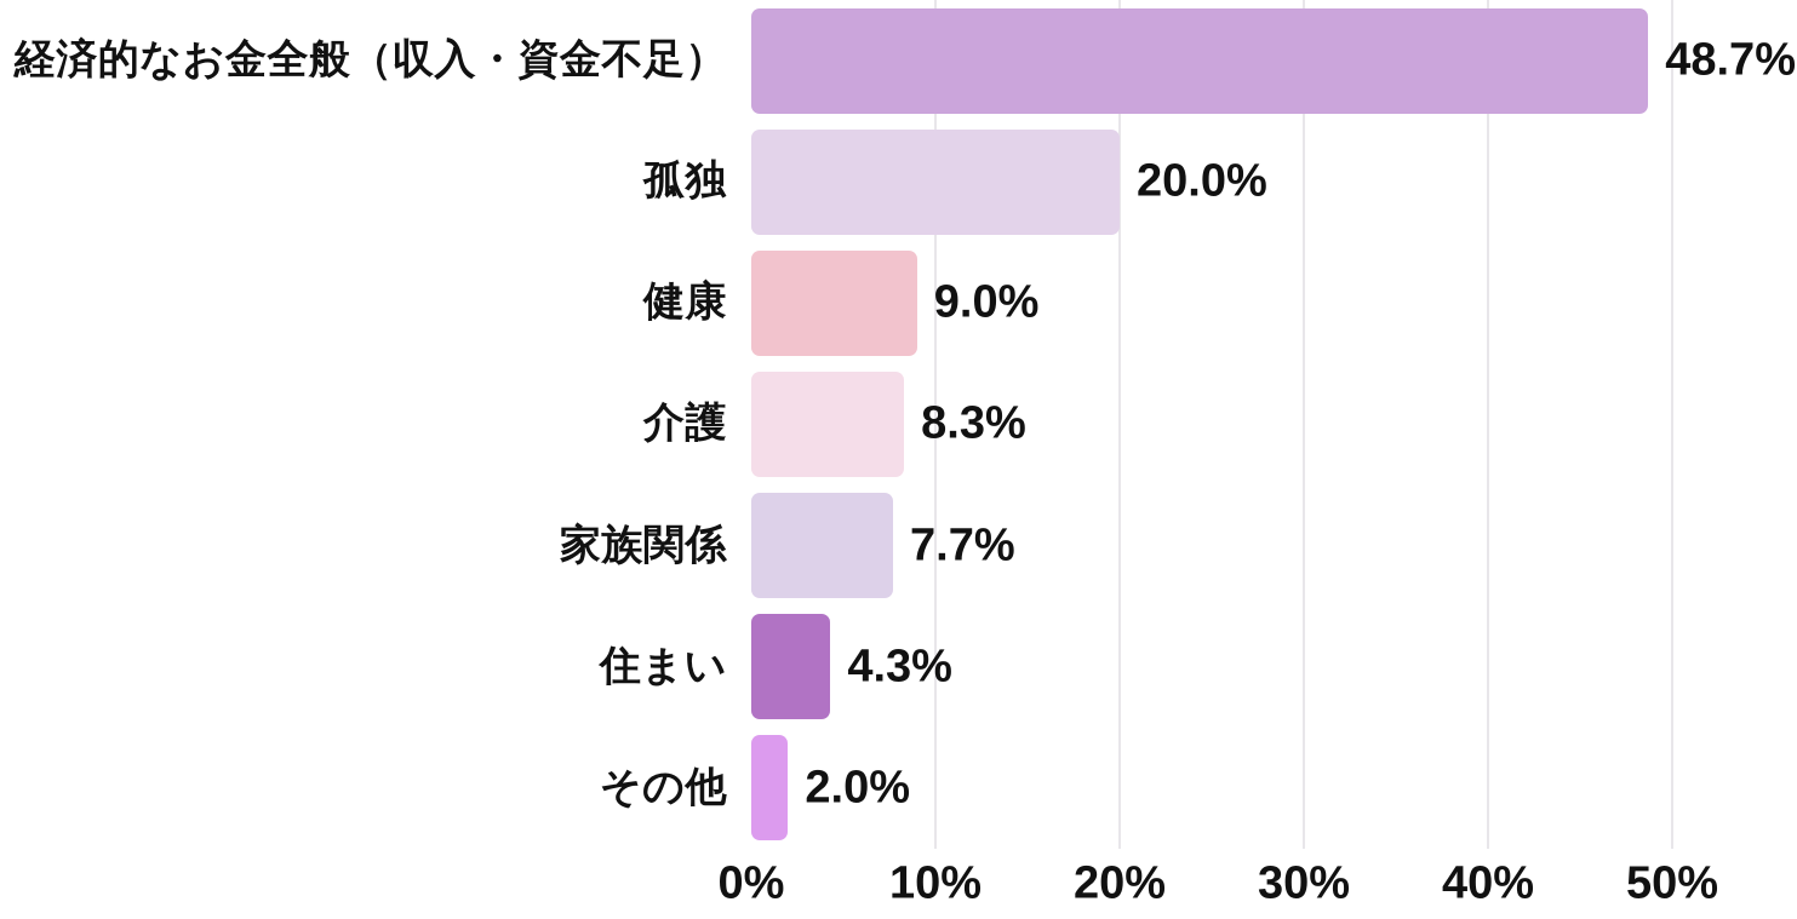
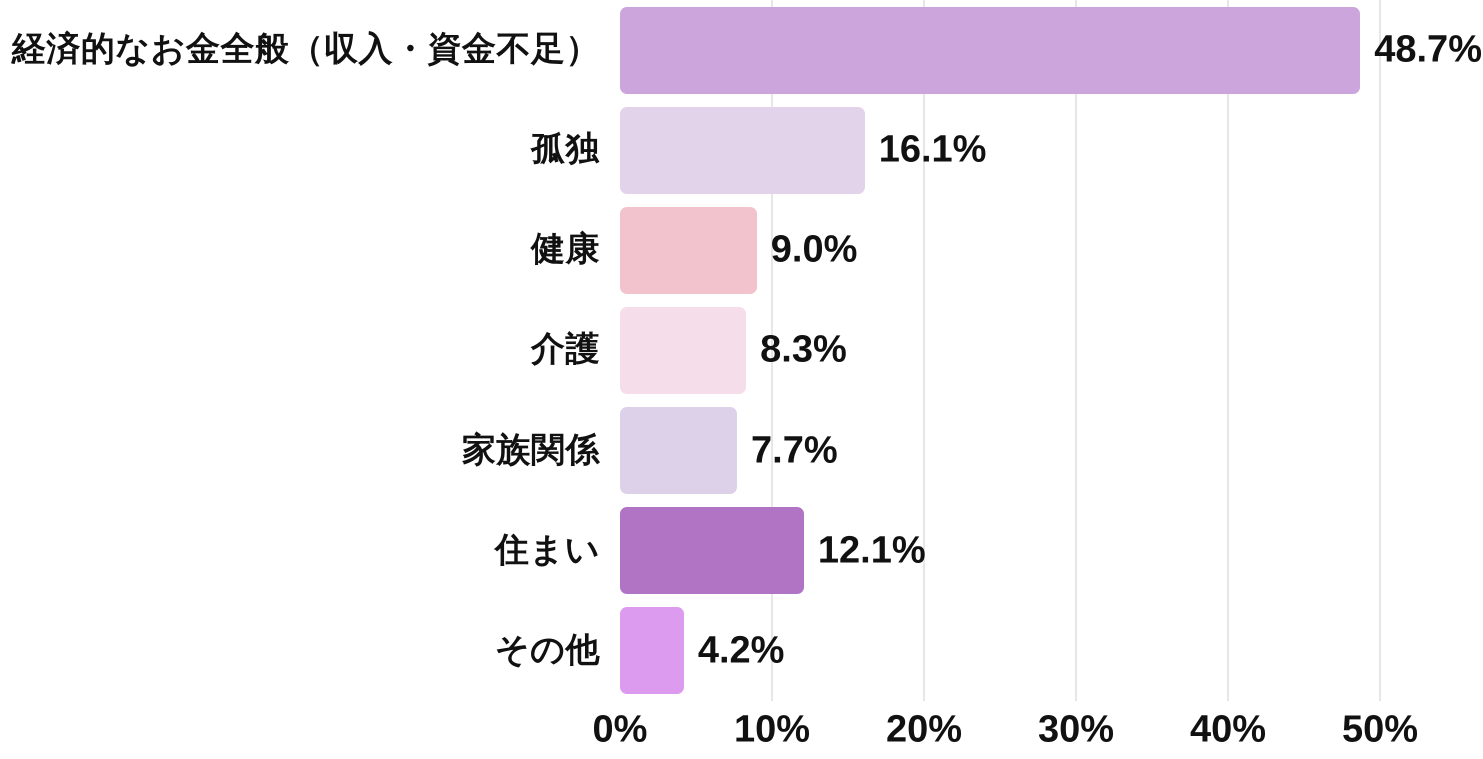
孤独: 20.0% -> 16.1%
住まい: 4.3% -> 12.1%
その他: 2.0% -> 4.2%
